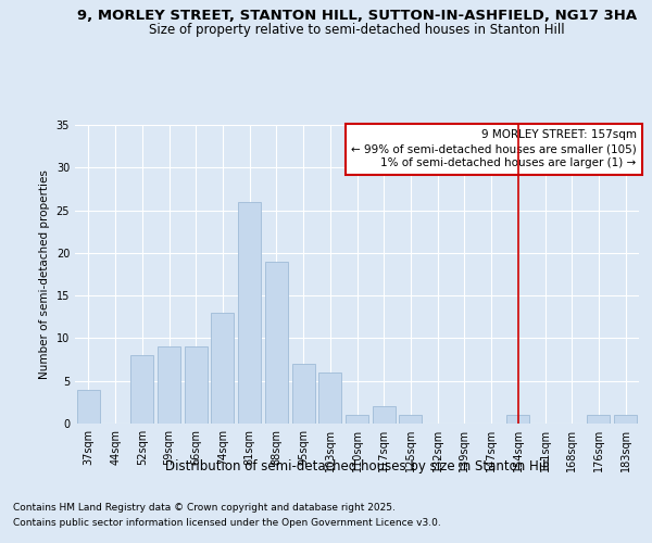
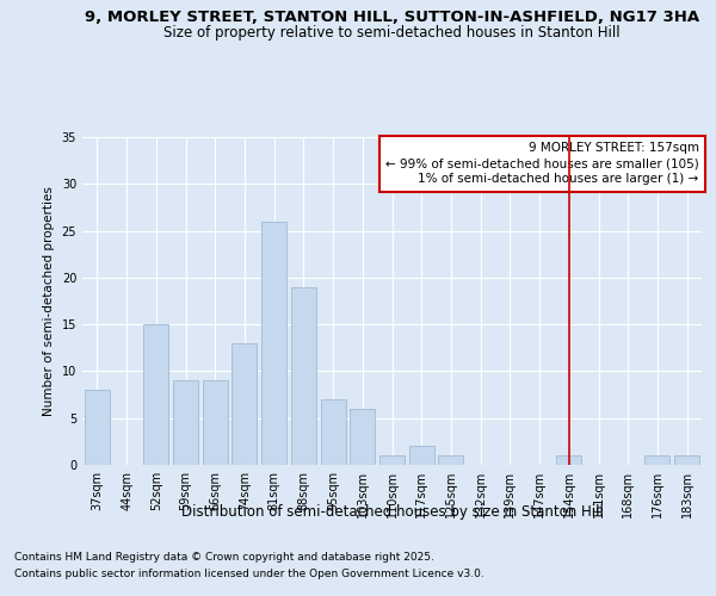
37sqm: 4 -> 8
52sqm: 8 -> 15
